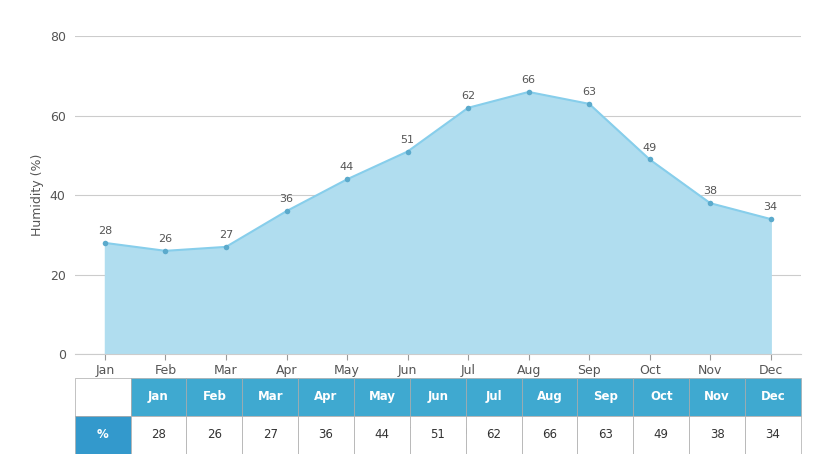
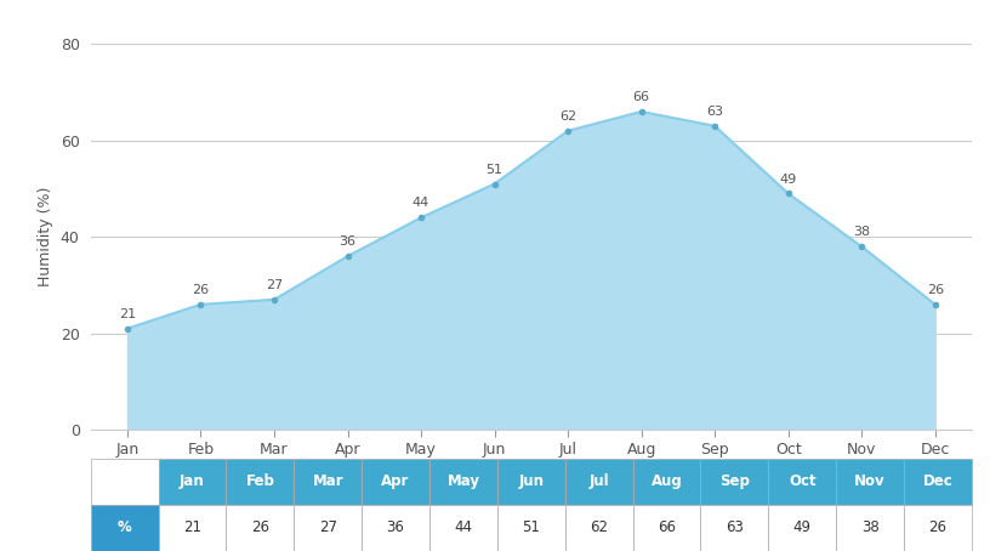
Jan: 28 -> 21
Dec: 34 -> 26
